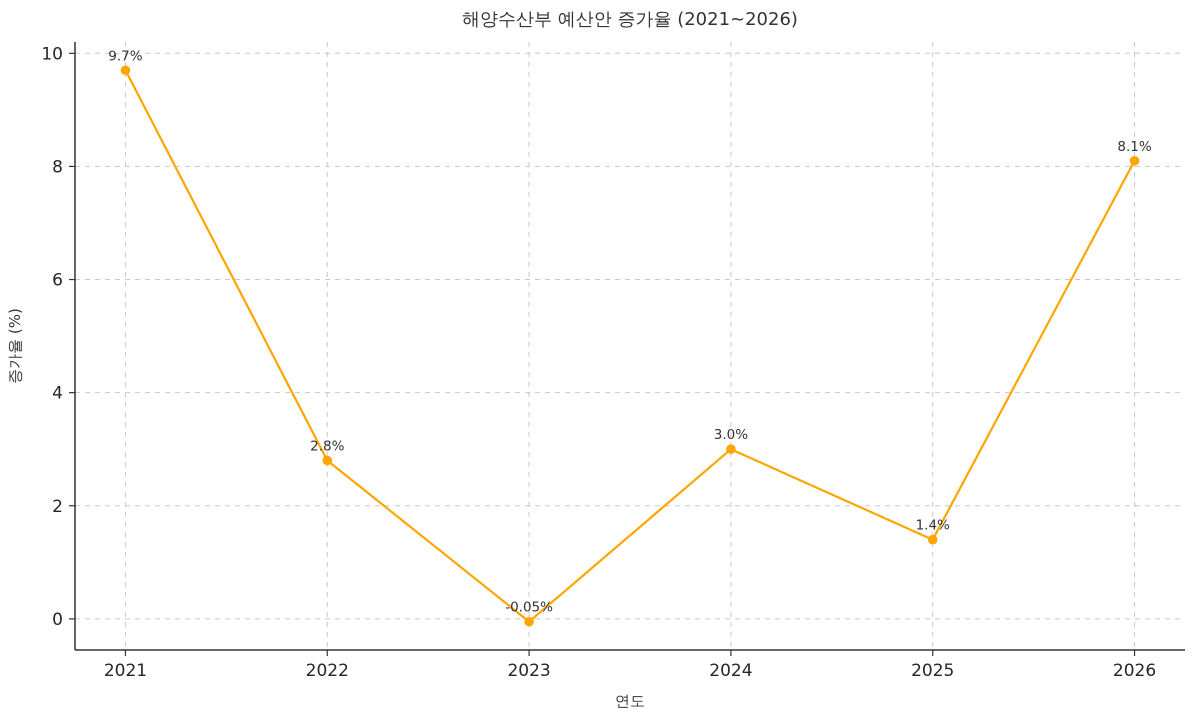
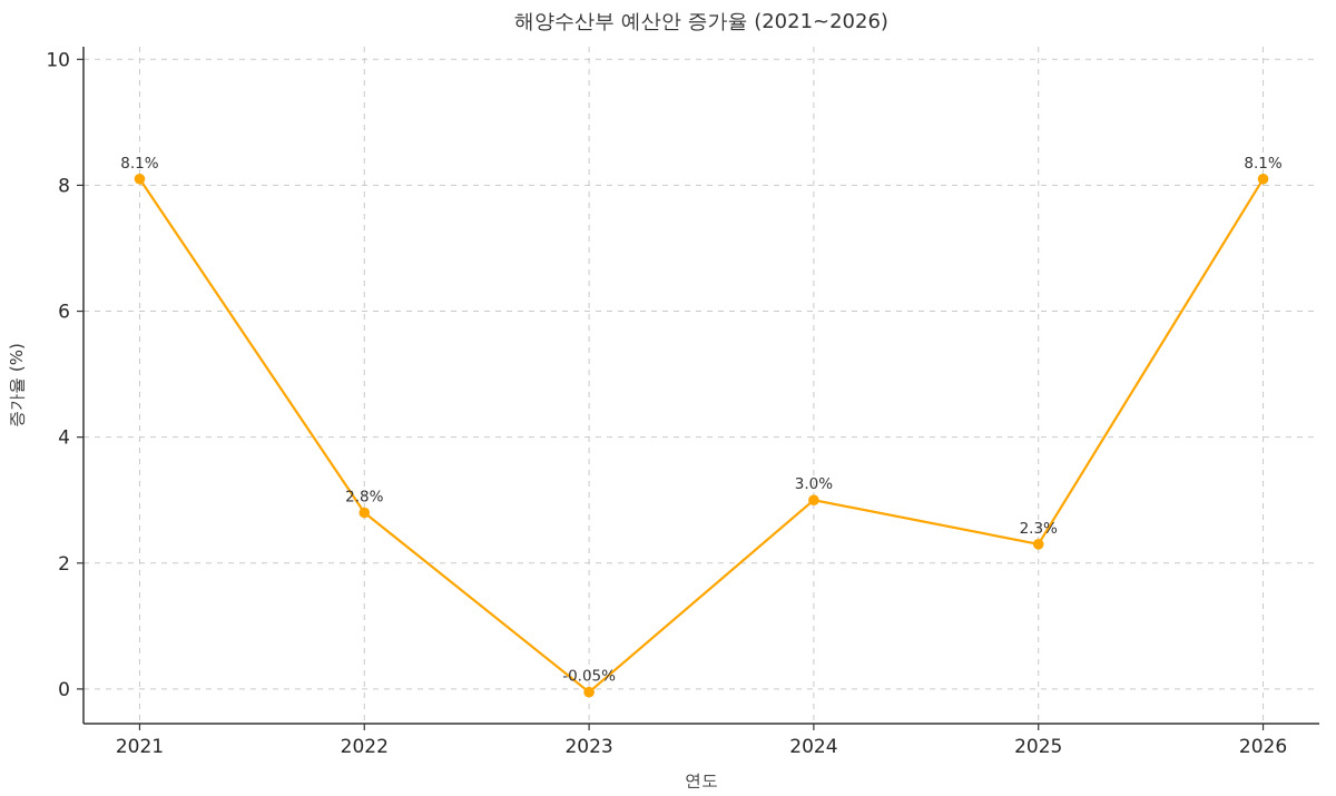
2021: 9.7% -> 8.1%
2025: 1.4% -> 2.3%
